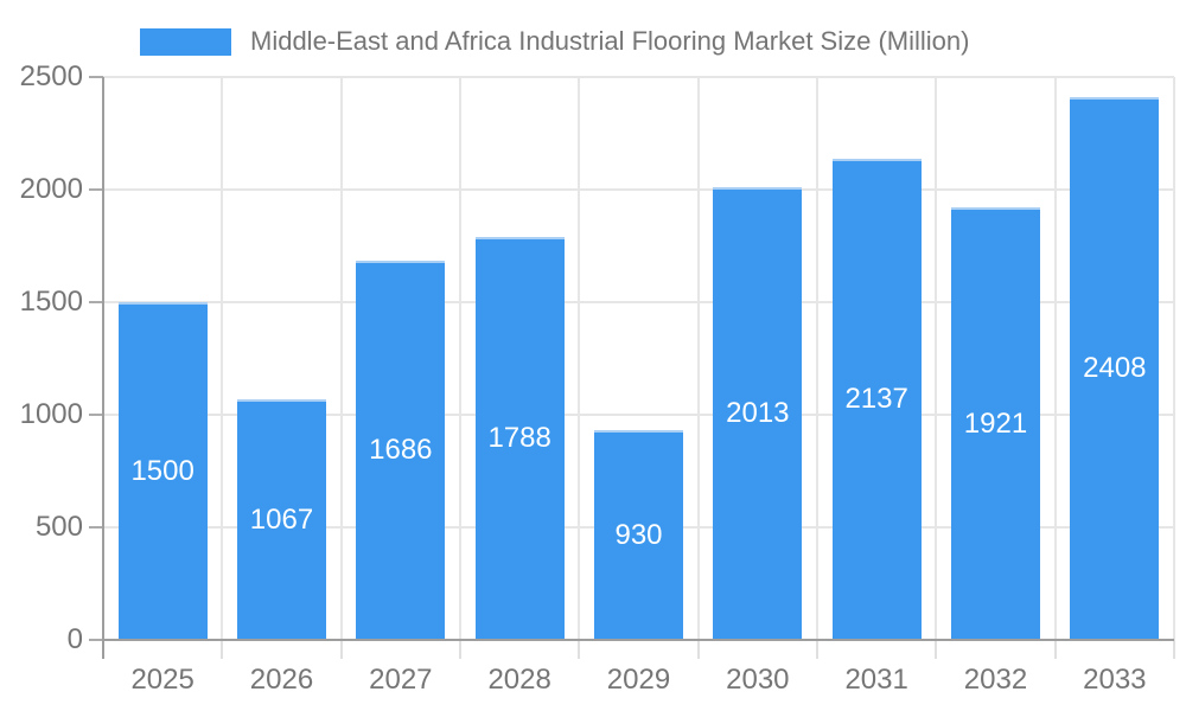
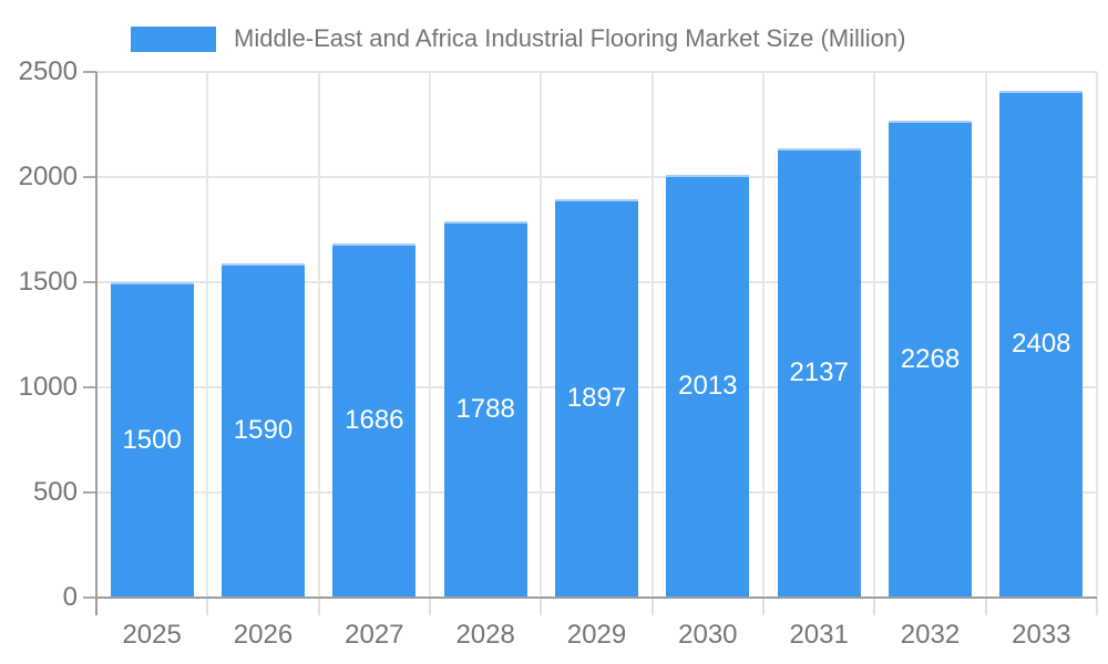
2026: 1067 -> 1590
2029: 930 -> 1897
2032: 1921 -> 2268
